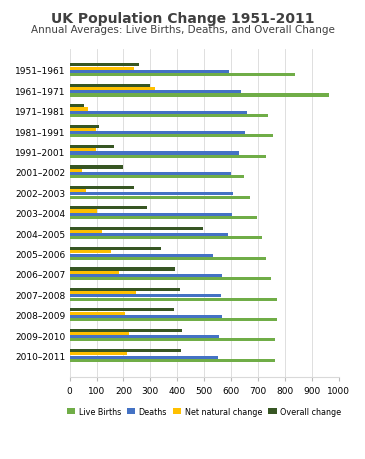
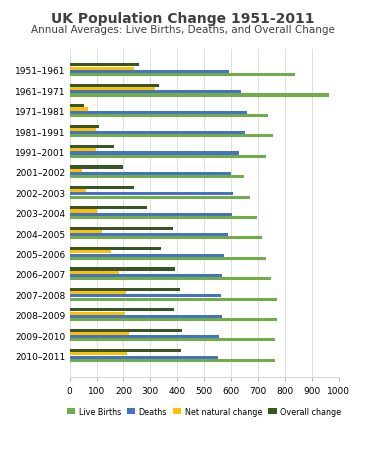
Overall change/1961–1971: 300 -> 333
Overall change/2004–2005: 495 -> 385
Deaths/2005–2006: 535 -> 573
Net natural change/2007–2008: 245 -> 209
